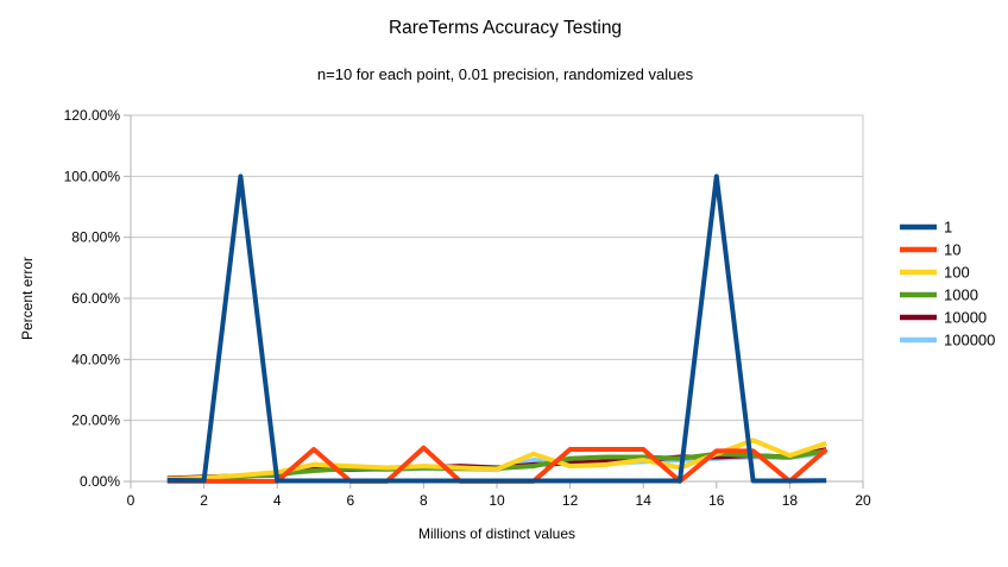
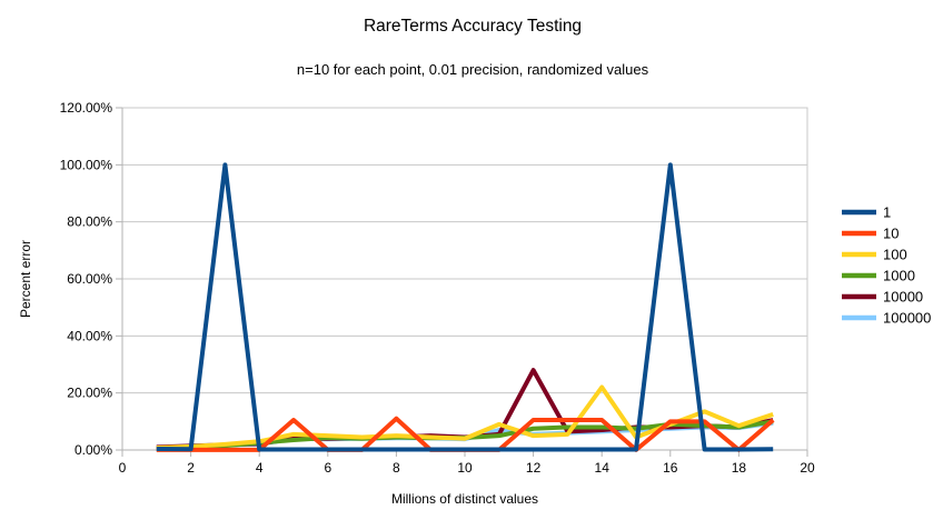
10000/12: 6% -> 28%
100/14: 7% -> 22%
